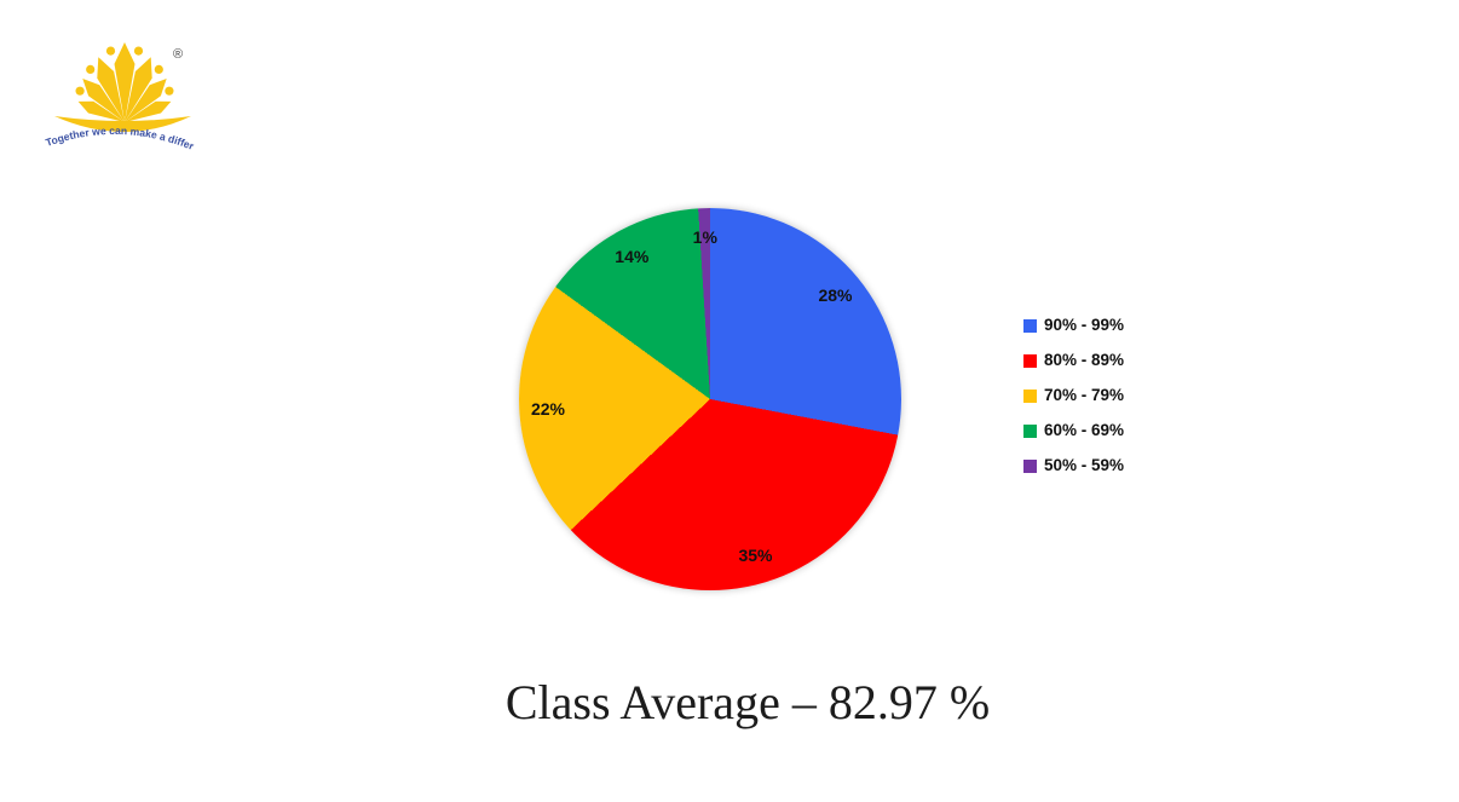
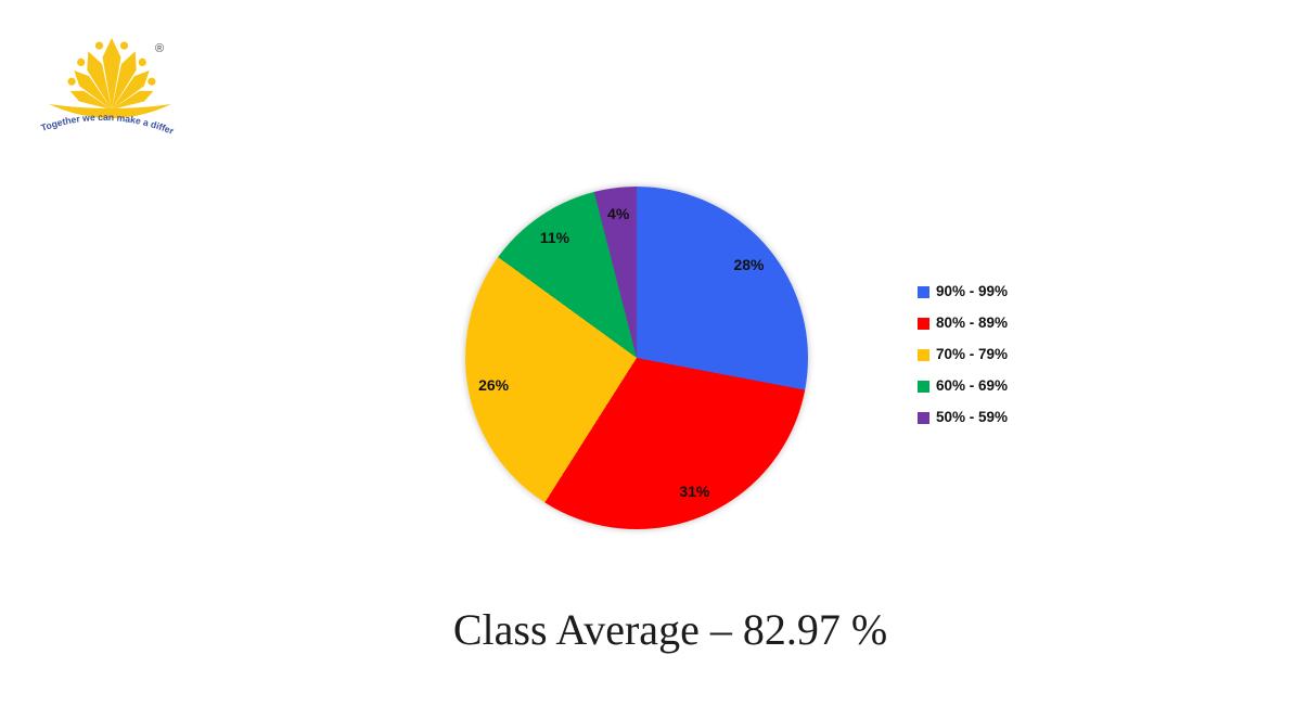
80% - 89%: 35% -> 31%
70% - 79%: 22% -> 26%
60% - 69%: 14% -> 11%
50% - 59%: 1% -> 4%
